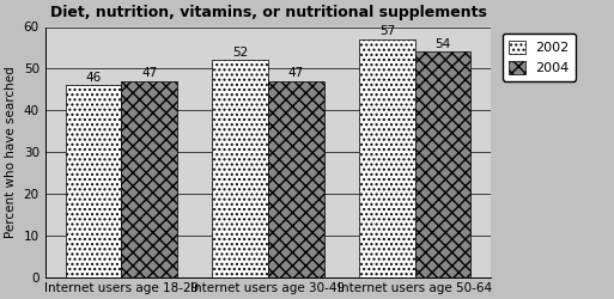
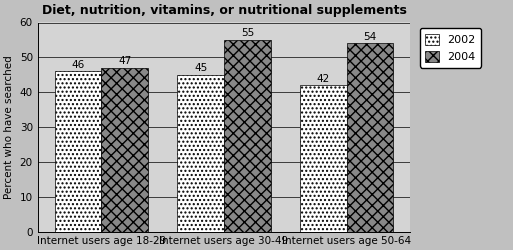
2002/Internet users age 30-49: 52 -> 45
2004/Internet users age 30-49: 47 -> 55
2002/Internet users age 50-64: 57 -> 42
